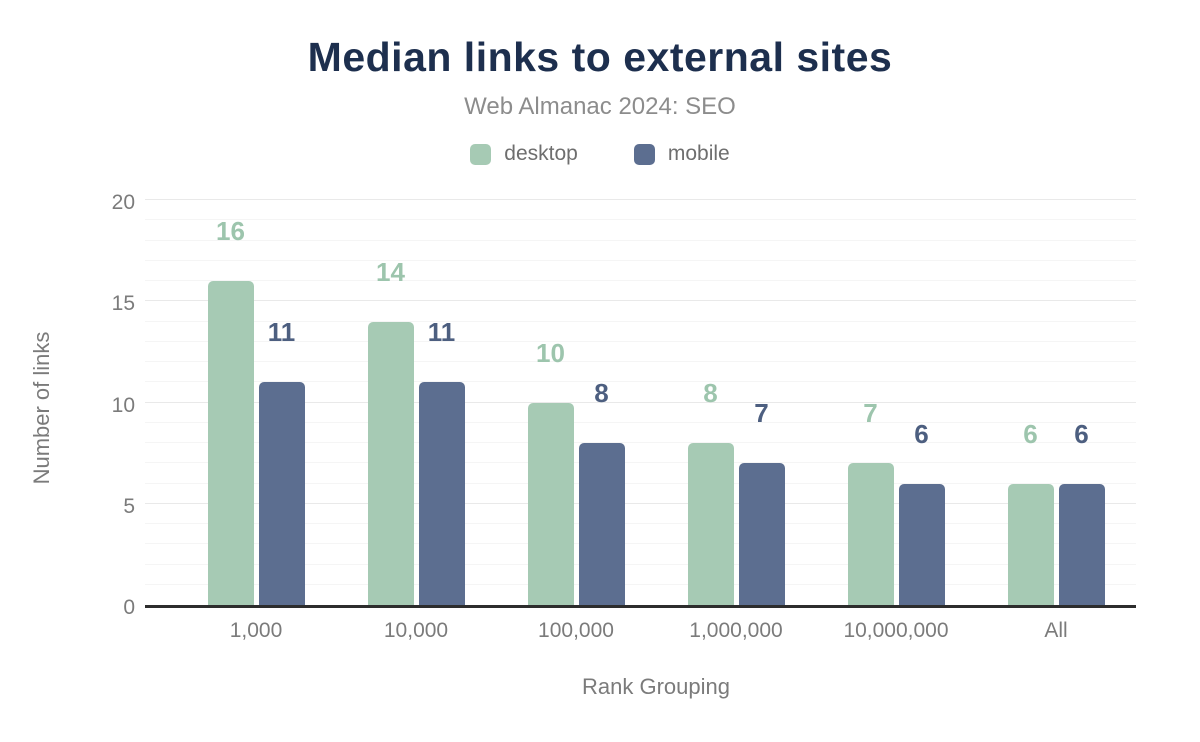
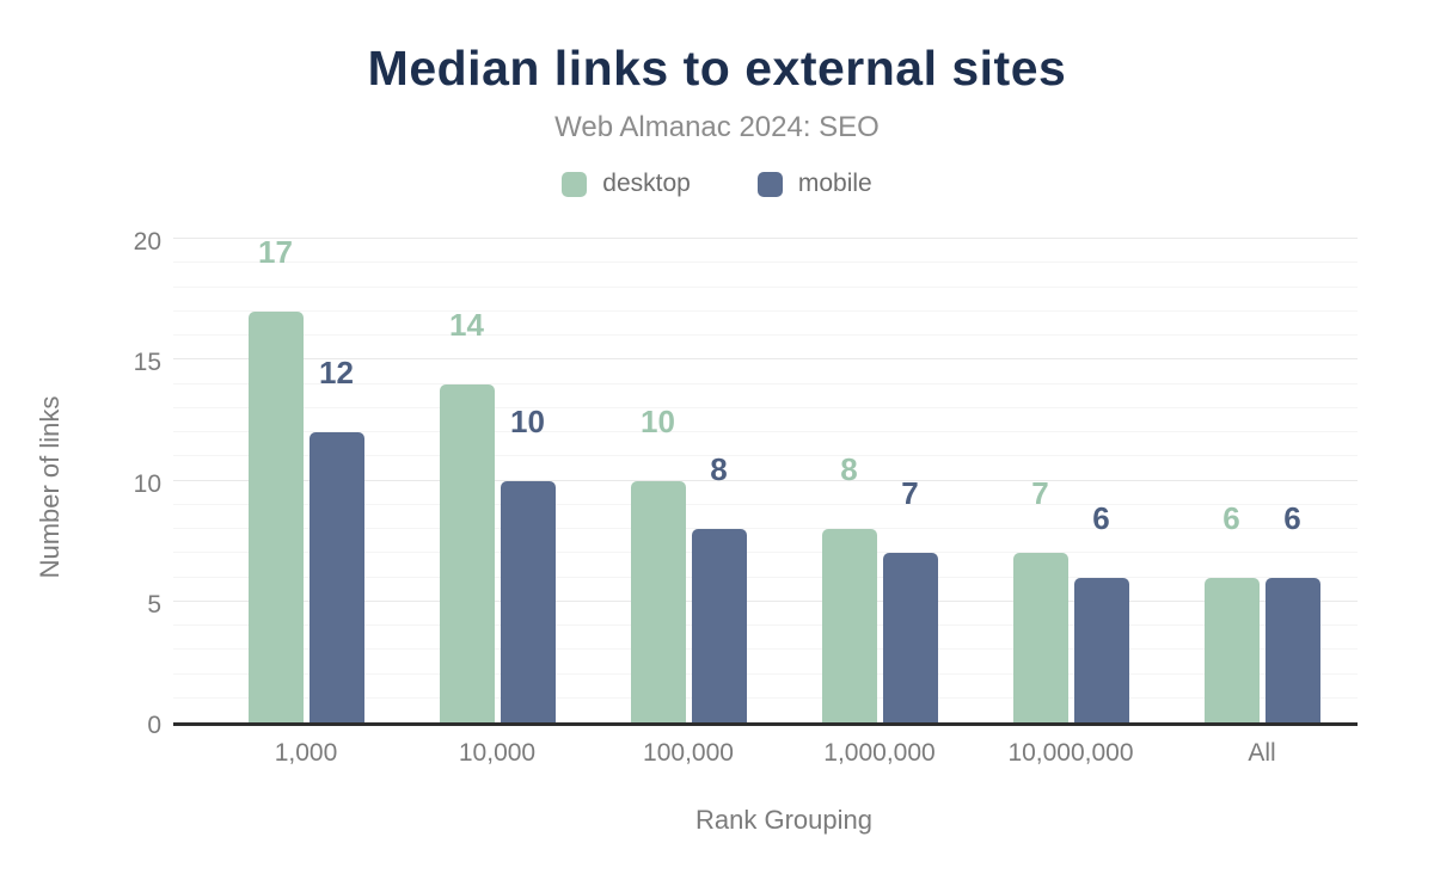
desktop/1,000: 16 -> 17
mobile/1,000: 11 -> 12
mobile/10,000: 11 -> 10
